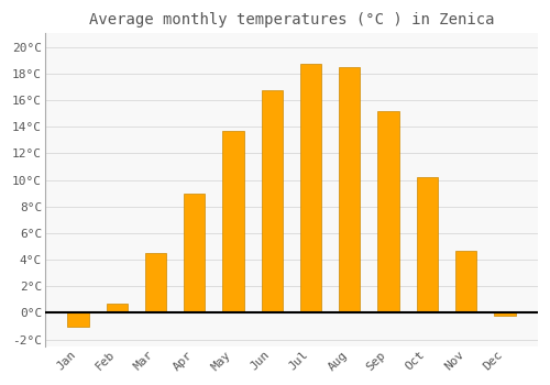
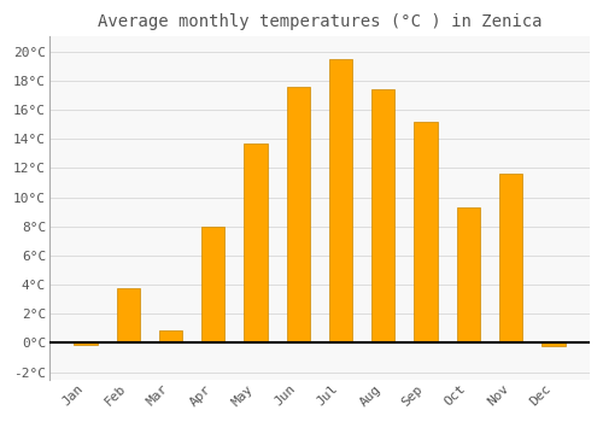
Jan: -1.0°C -> -0.1°C
Feb: 0.7°C -> 3.8°C
Mar: 4.5°C -> 0.9°C
Apr: 9.0°C -> 8.0°C
Jun: 16.7°C -> 17.6°C
Jul: 18.7°C -> 19.5°C
Aug: 18.5°C -> 17.4°C
Oct: 10.2°C -> 9.3°C
Nov: 4.7°C -> 11.6°C
